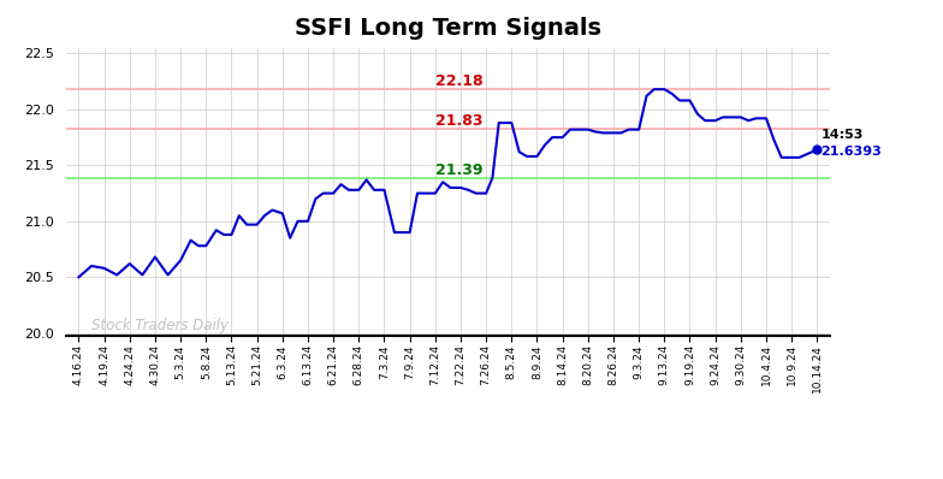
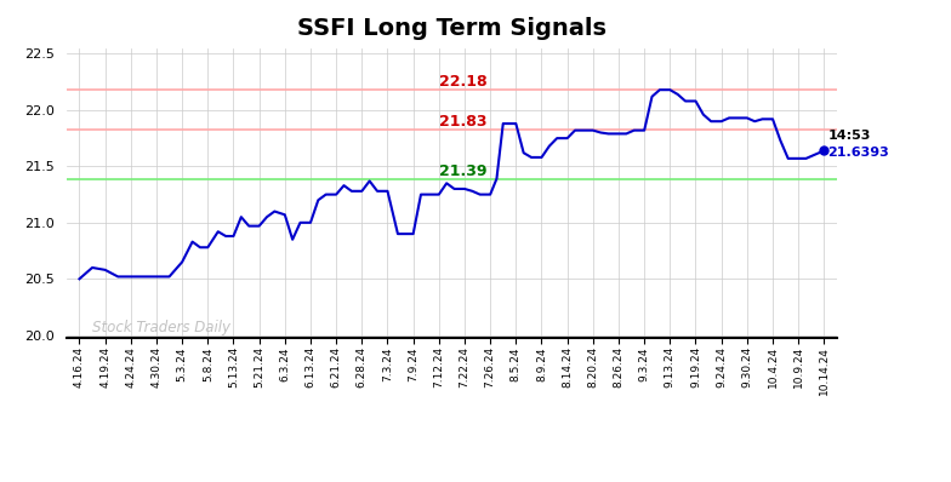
4.24.24: 20.62 -> 20.52
4.30.24: 20.68 -> 20.52
